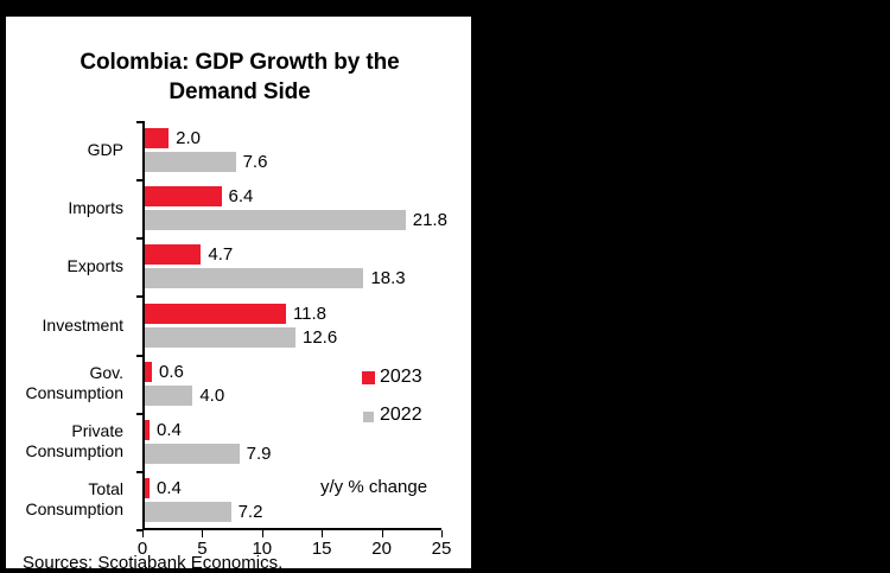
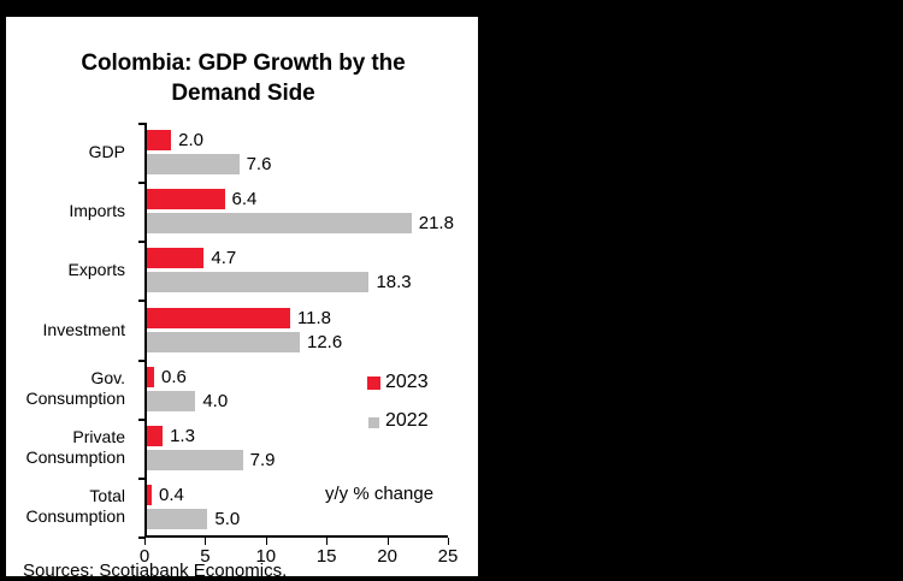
2023/Private Consumption: 0.4 -> 1.3
2022/Total Consumption: 7.2 -> 5.0
